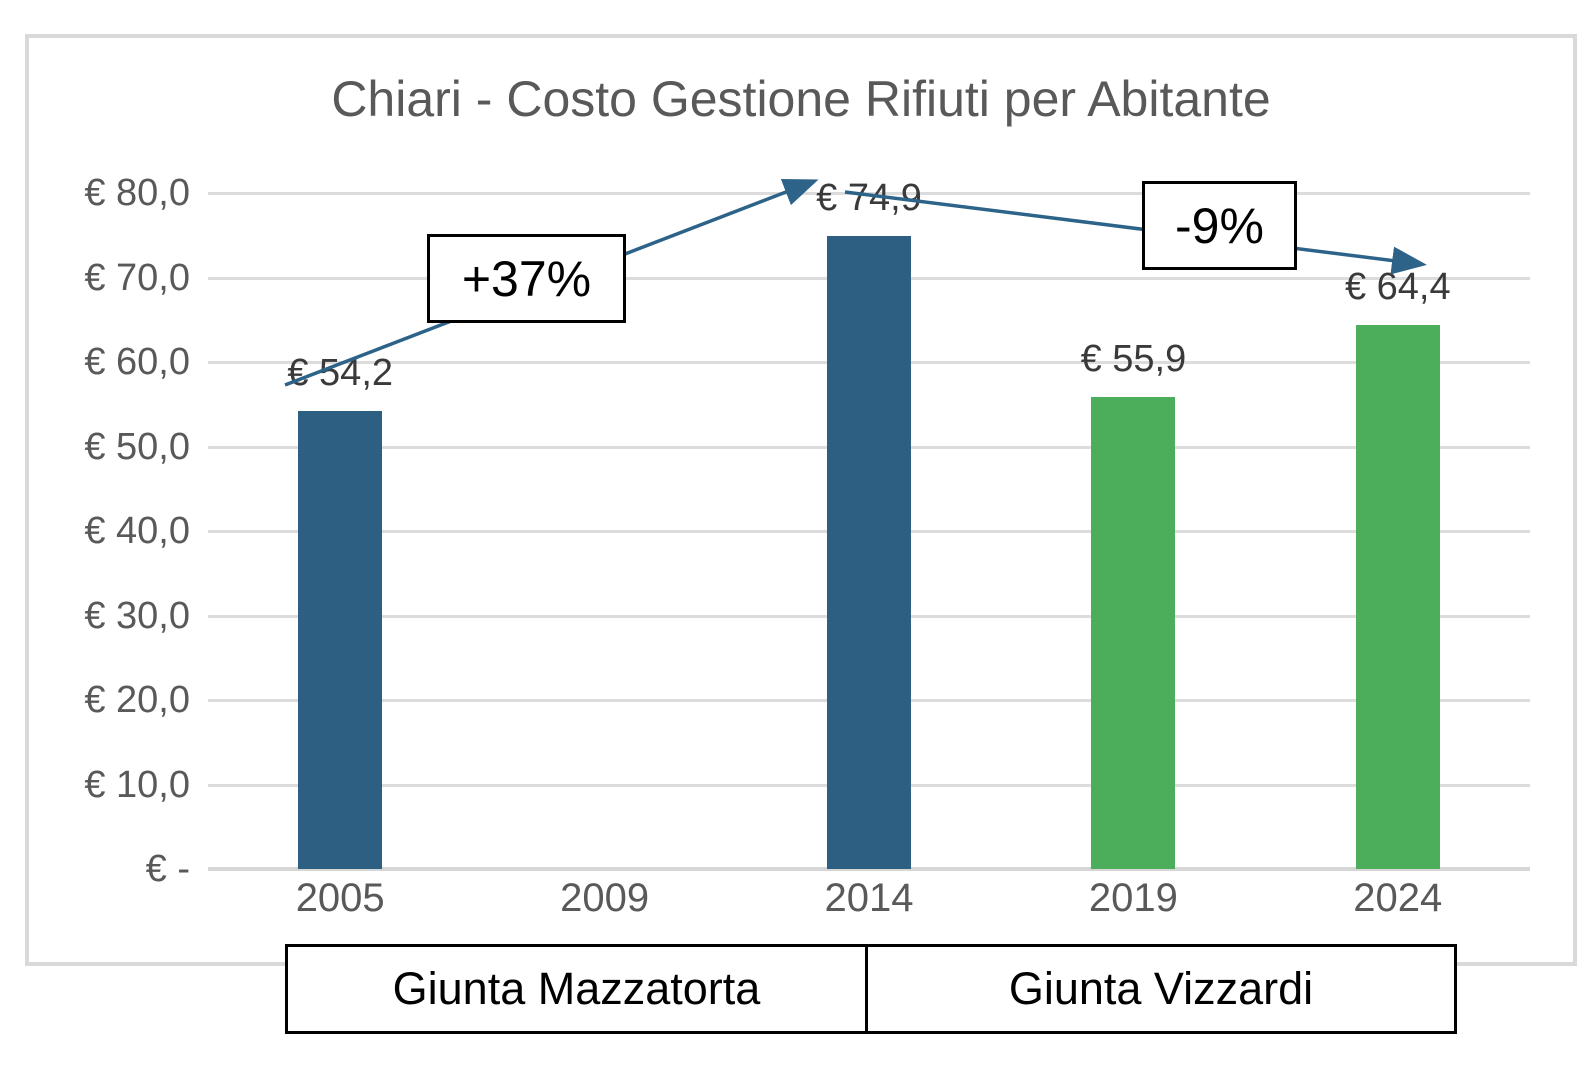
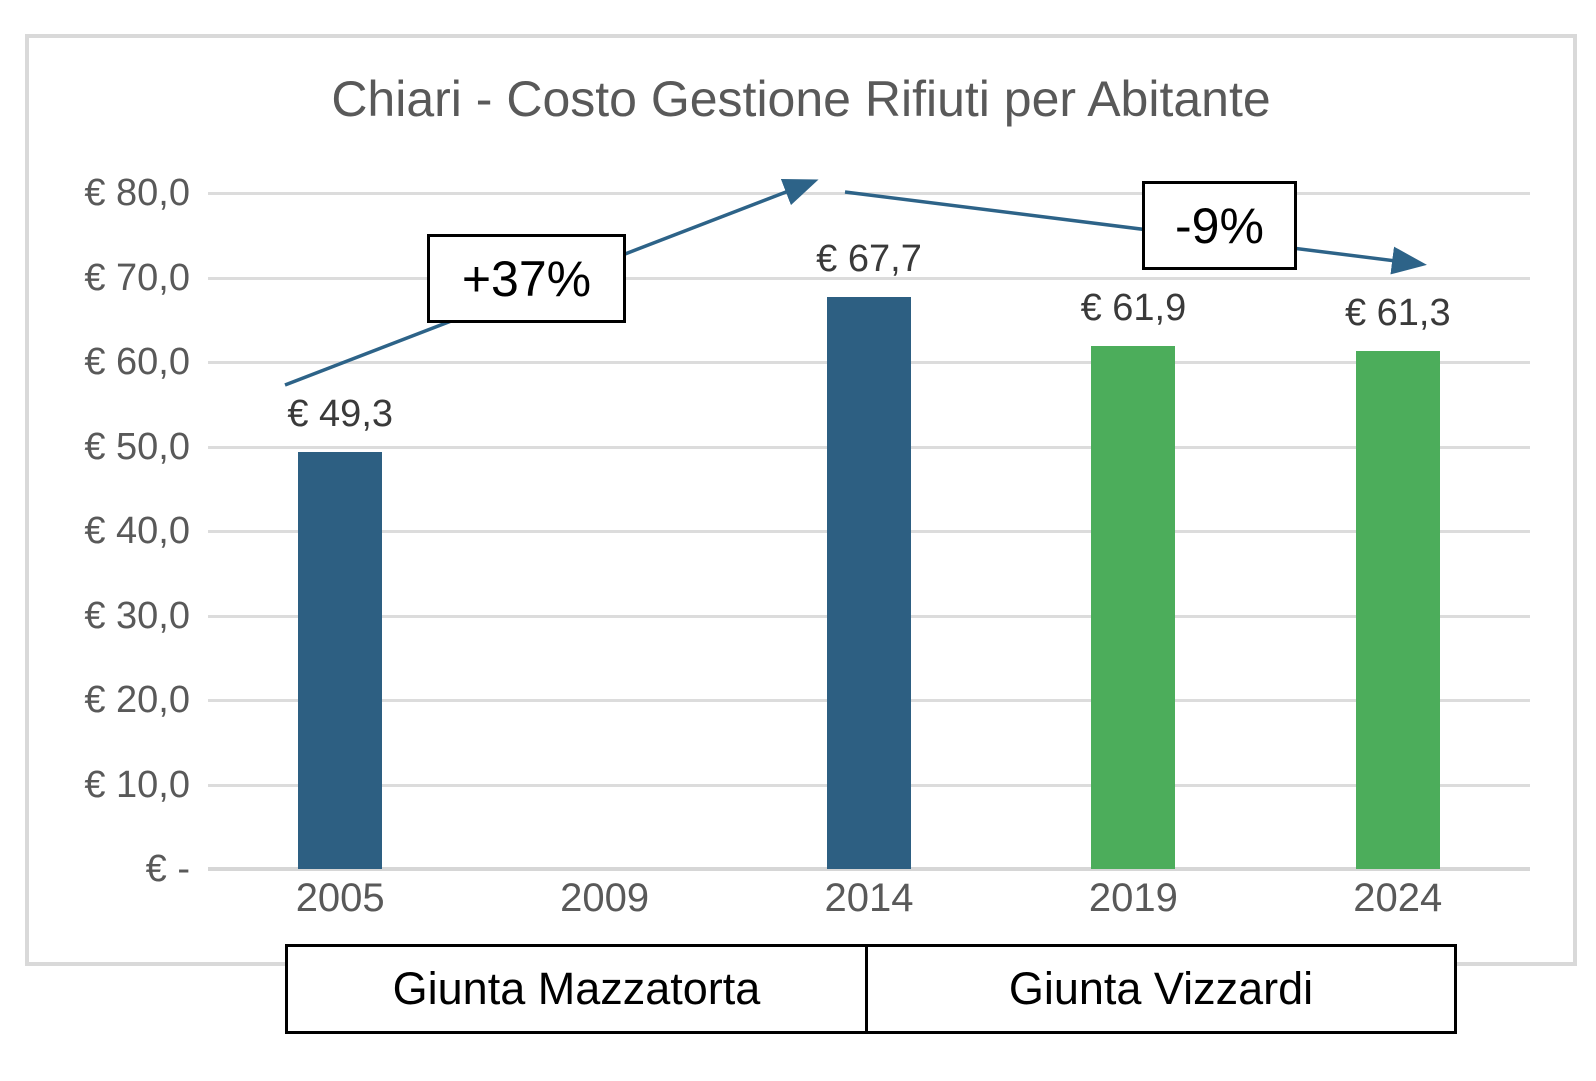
2005: 54,2 -> 49,3
2014: 74,9 -> 67,7
2019: 55,9 -> 61,9
2024: 64,4 -> 61,3
